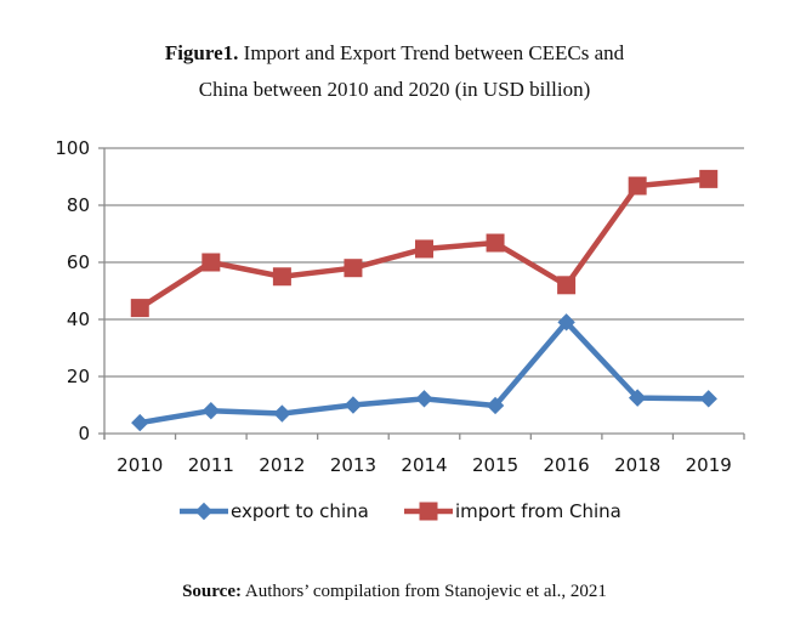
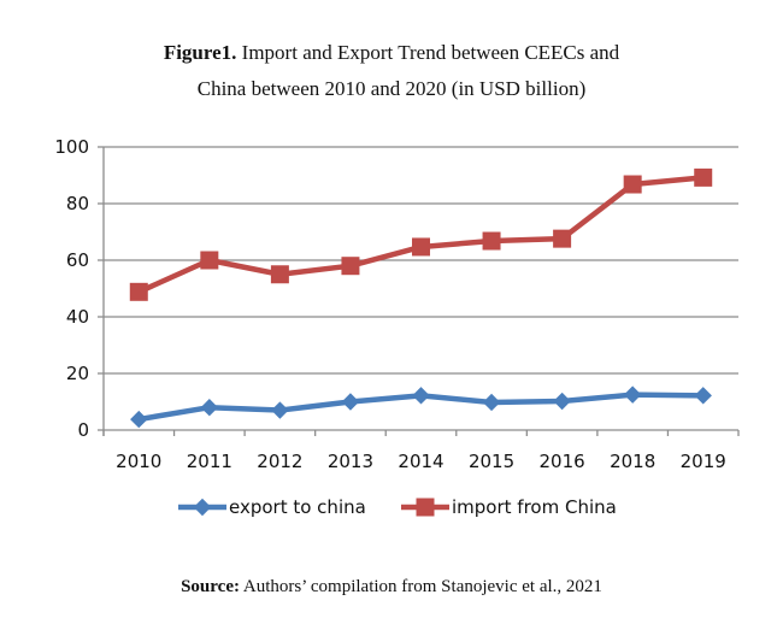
import from China/2010: 44 -> 49
export to china/2016: 39 -> 10
import from China/2016: 52 -> 68
